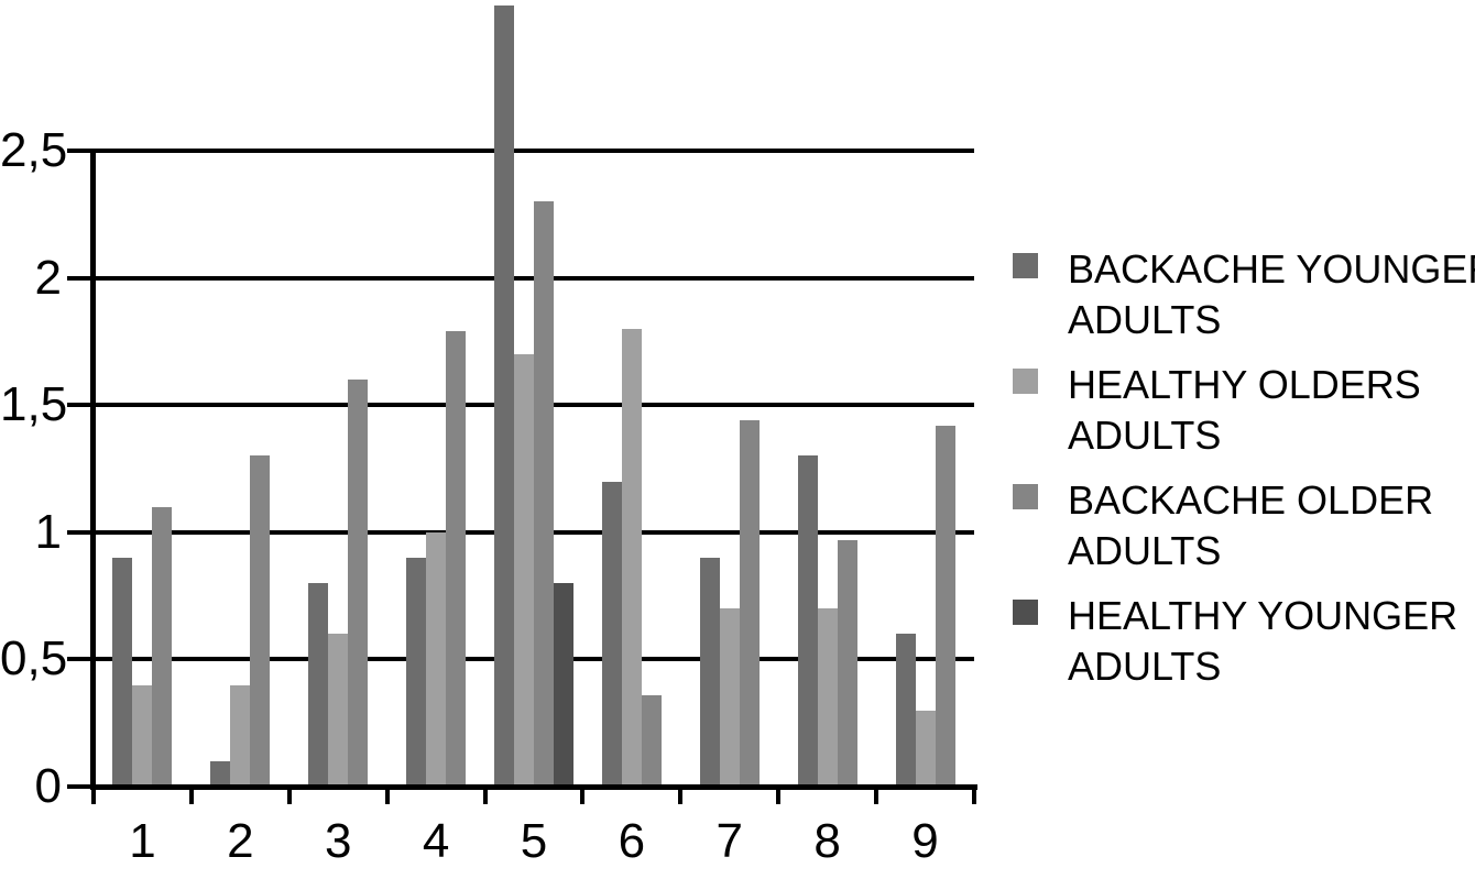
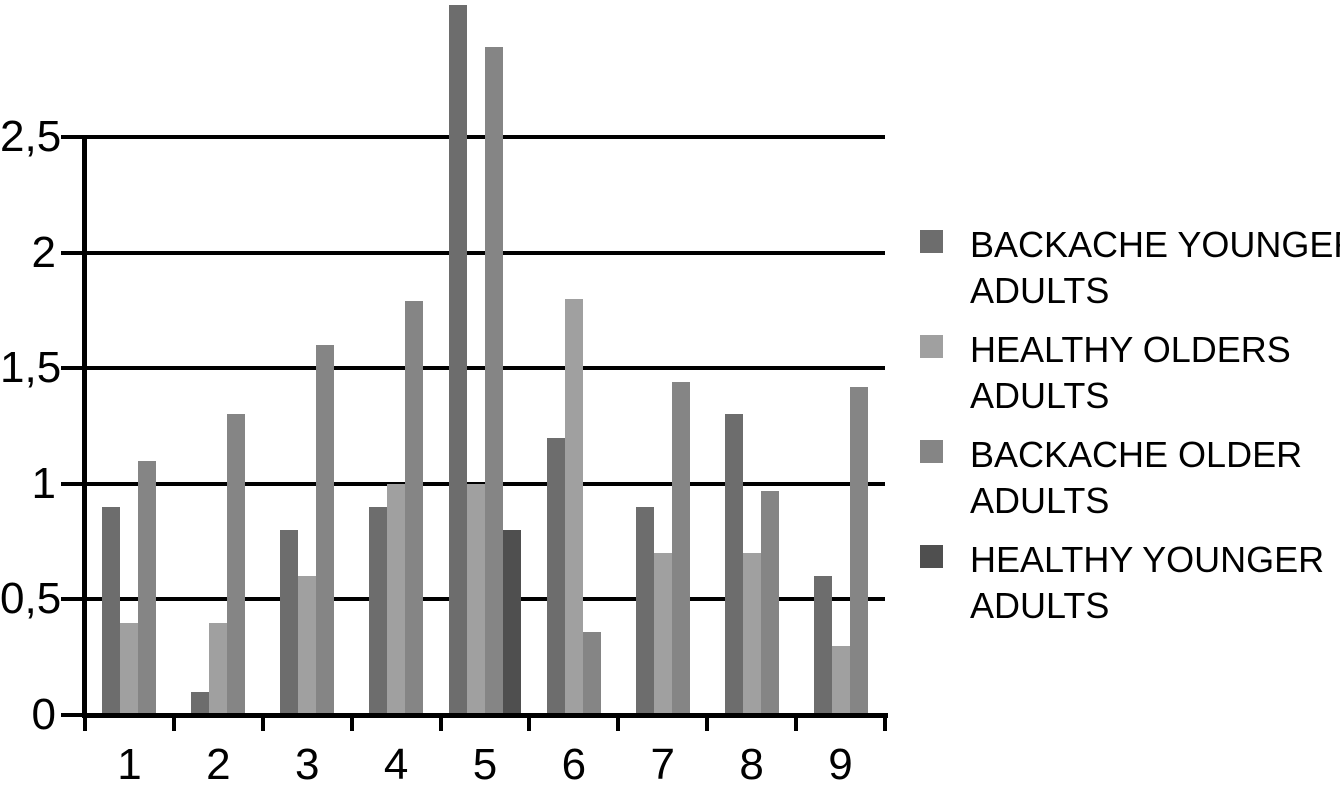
HEALTHY OLDERS ADULTS/5: 1,7 -> 1,0
BACKACHE OLDER ADULTS/5: 2,30 -> 2,89
